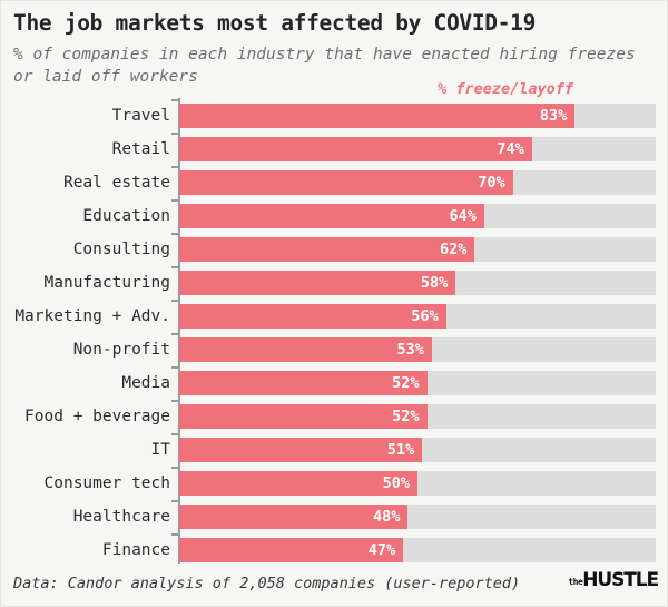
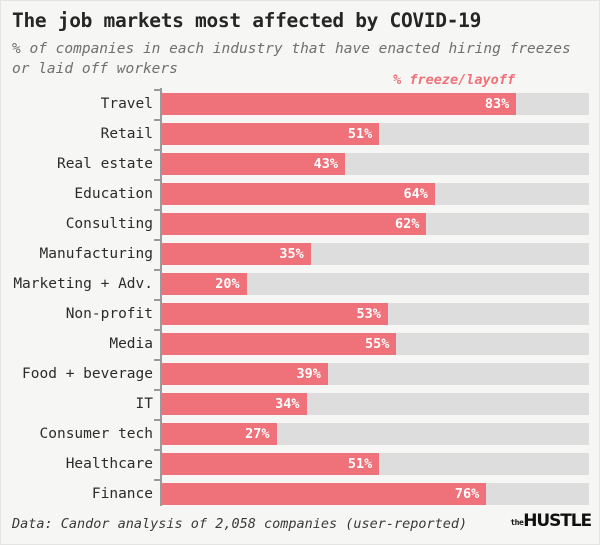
Retail: 74% -> 51%
Real estate: 70% -> 43%
Manufacturing: 58% -> 35%
Marketing + Adv.: 56% -> 20%
Media: 52% -> 55%
Food + beverage: 52% -> 39%
IT: 51% -> 34%
Consumer tech: 50% -> 27%
Healthcare: 48% -> 51%
Finance: 47% -> 76%
